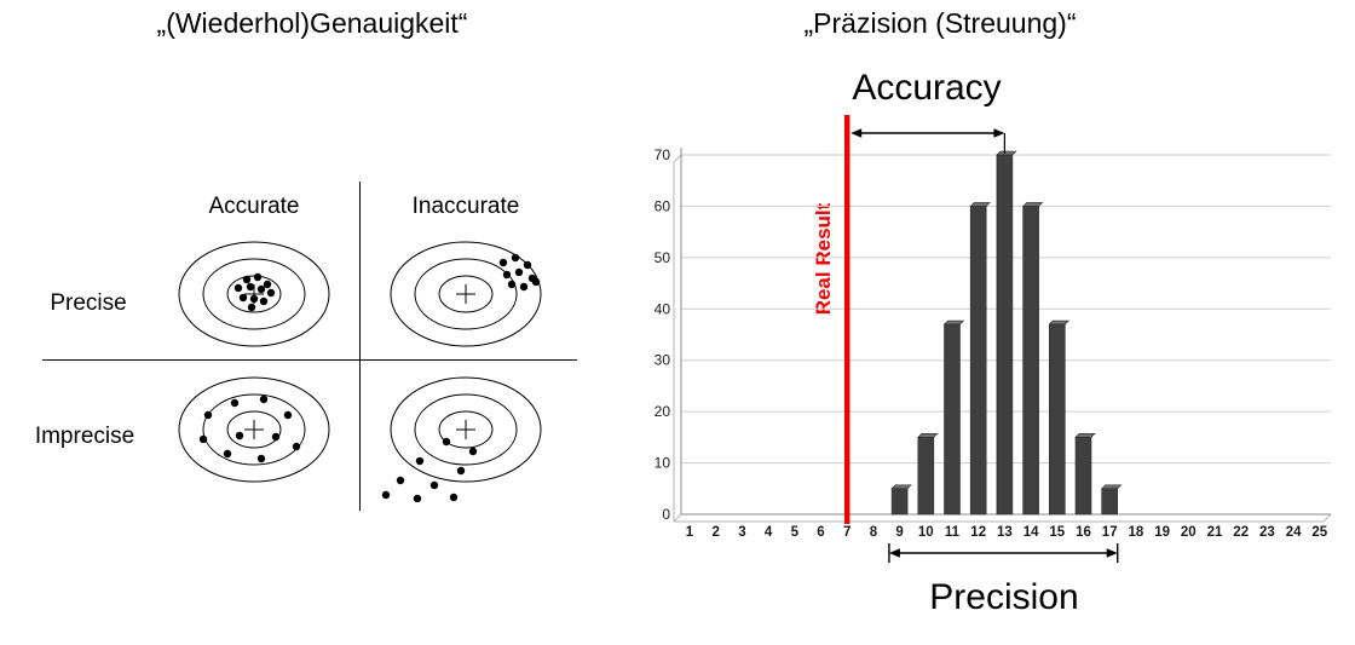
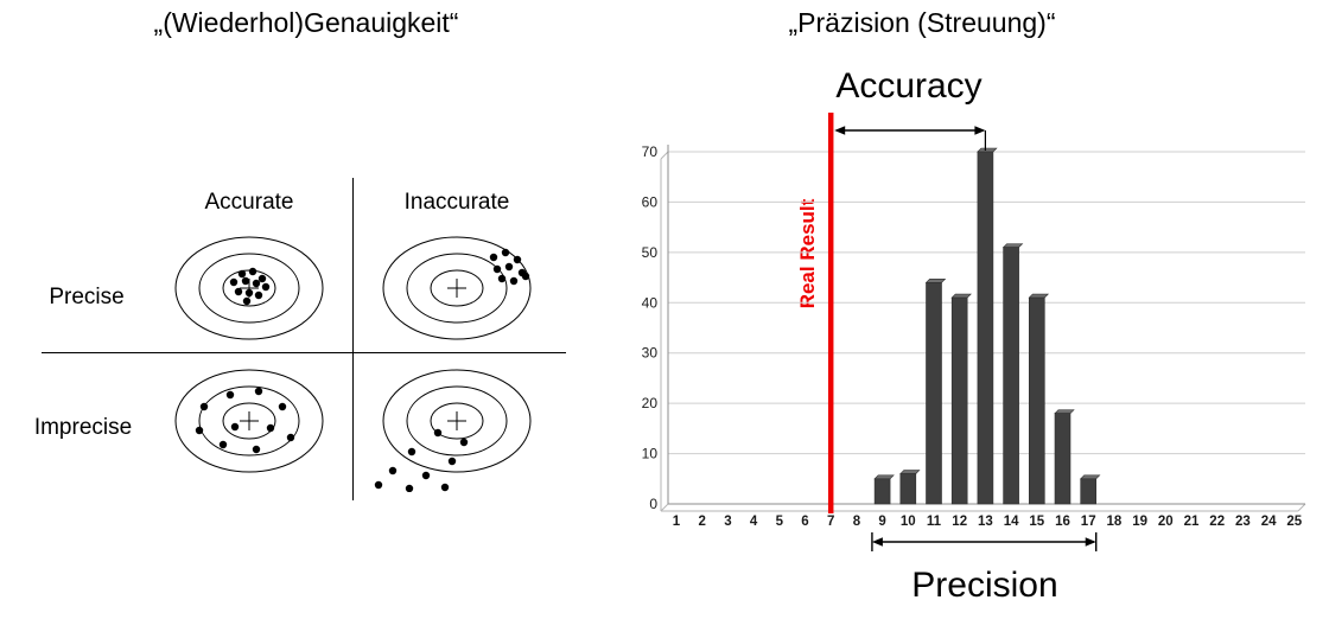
10: 15 -> 6
11: 37 -> 44
12: 60 -> 41
14: 60 -> 51
15: 37 -> 41
16: 15 -> 18
